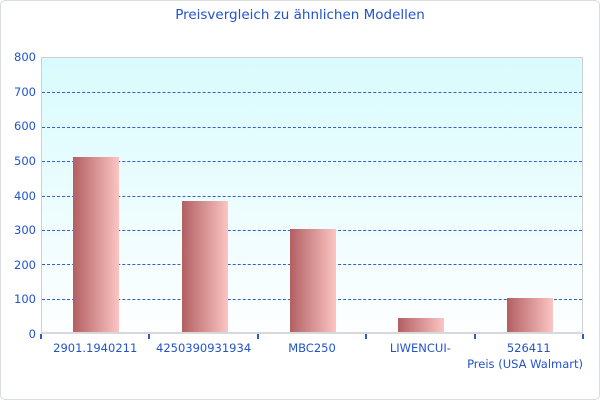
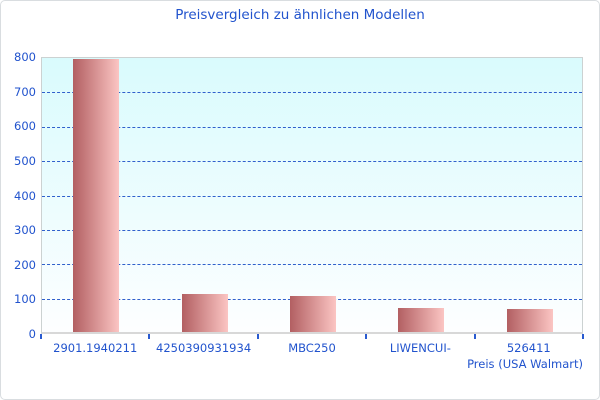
2901.1940211: 510 -> 800
4250390931934: 380 -> 110
MBC250: 300 -> 100
LIWENCUI-: 40 -> 70
526411: 100 -> 70
